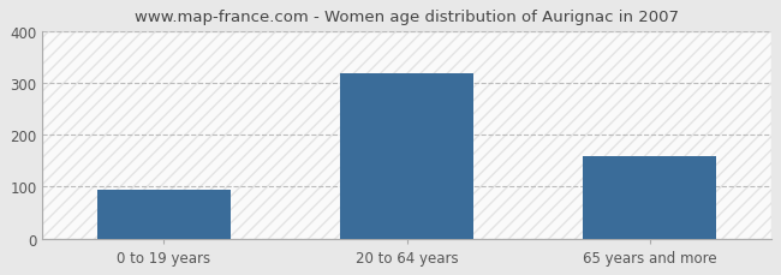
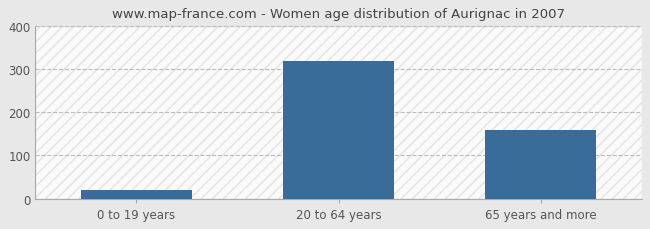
0 to 19 years: 93 -> 20
